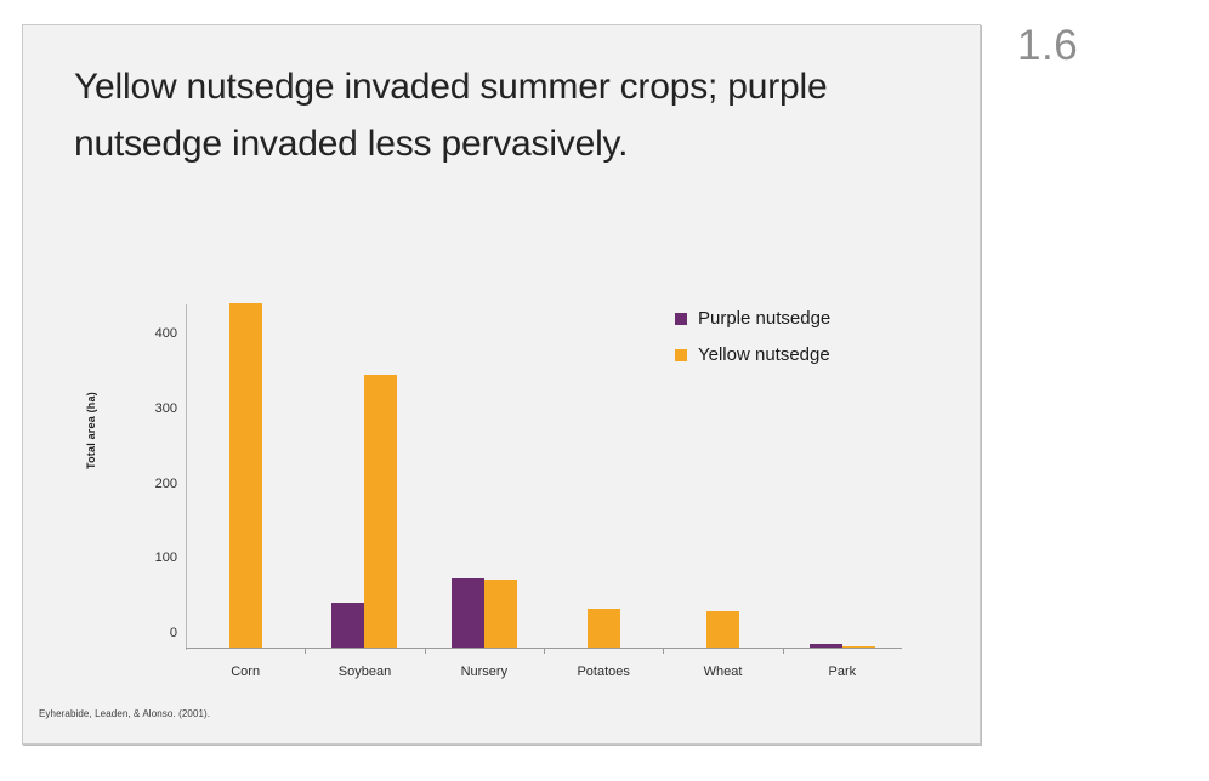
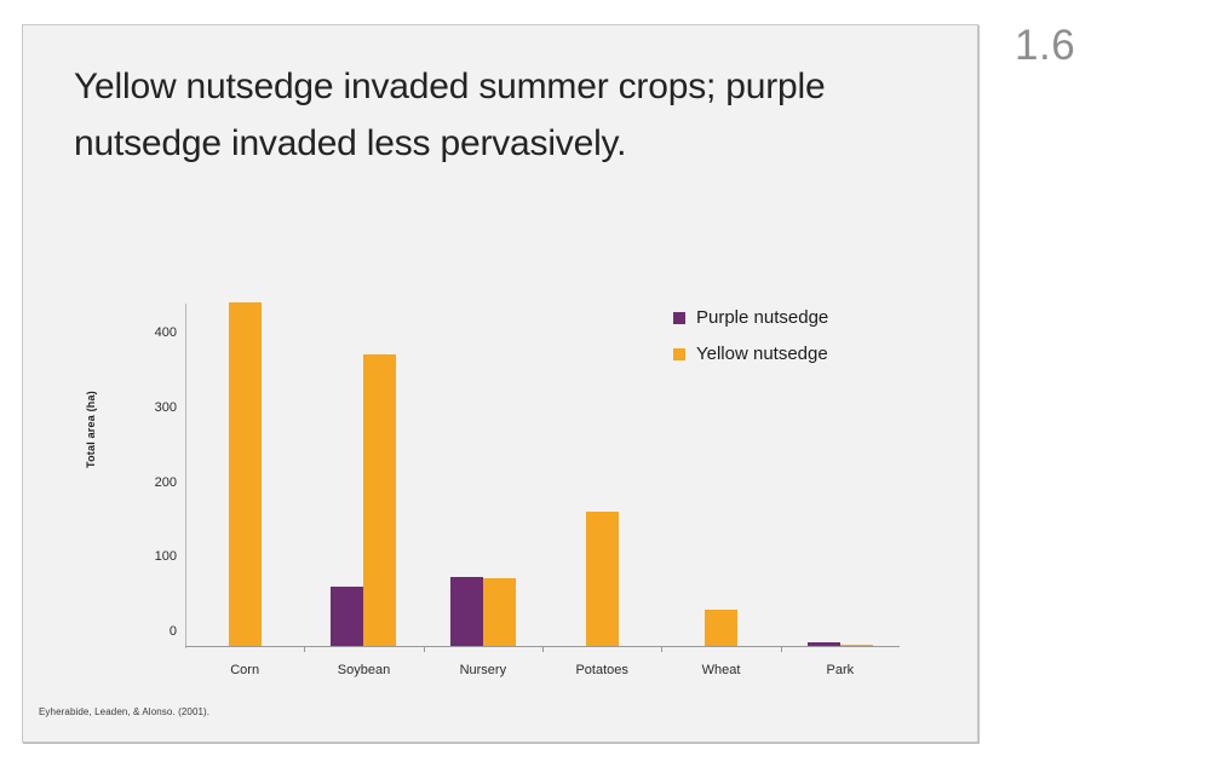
Purple nutsedge/Soybean: 60 -> 80
Yellow nutsedge/Soybean: 360 -> 390
Yellow nutsedge/Potatoes: 50 -> 180
